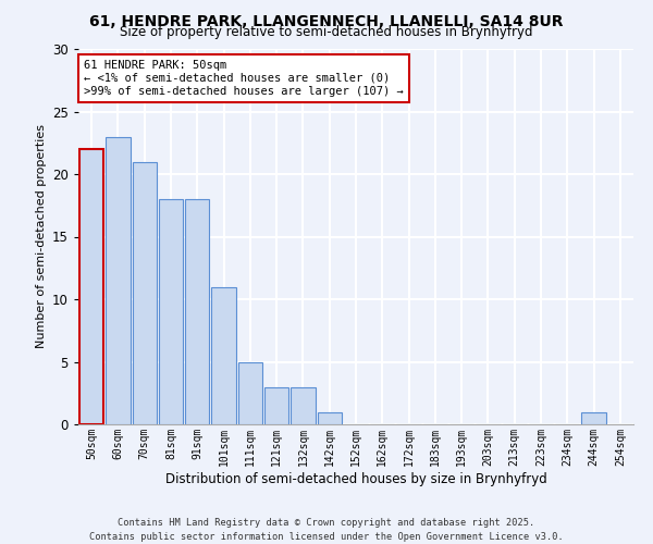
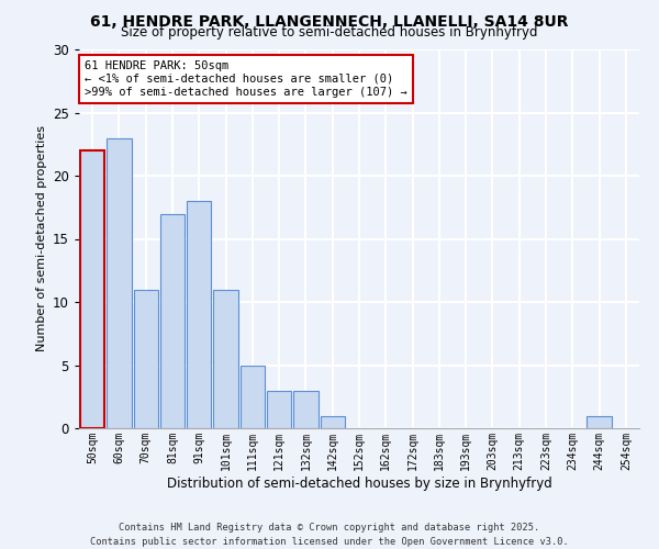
70sqm: 21 -> 11
81sqm: 18 -> 17
